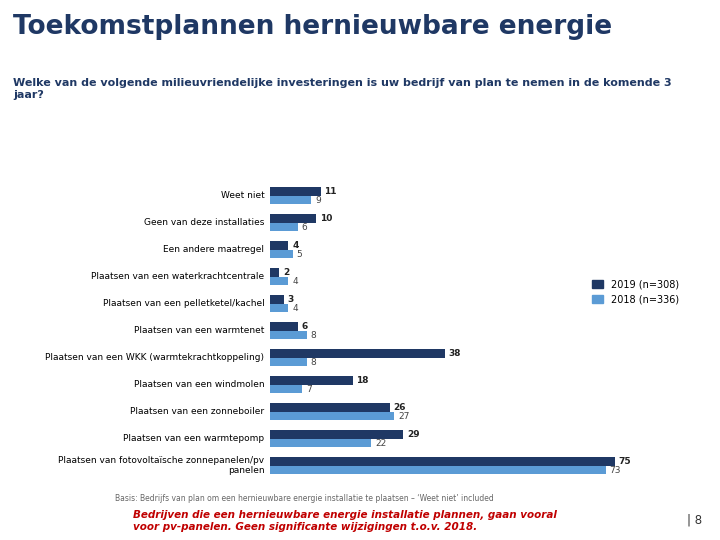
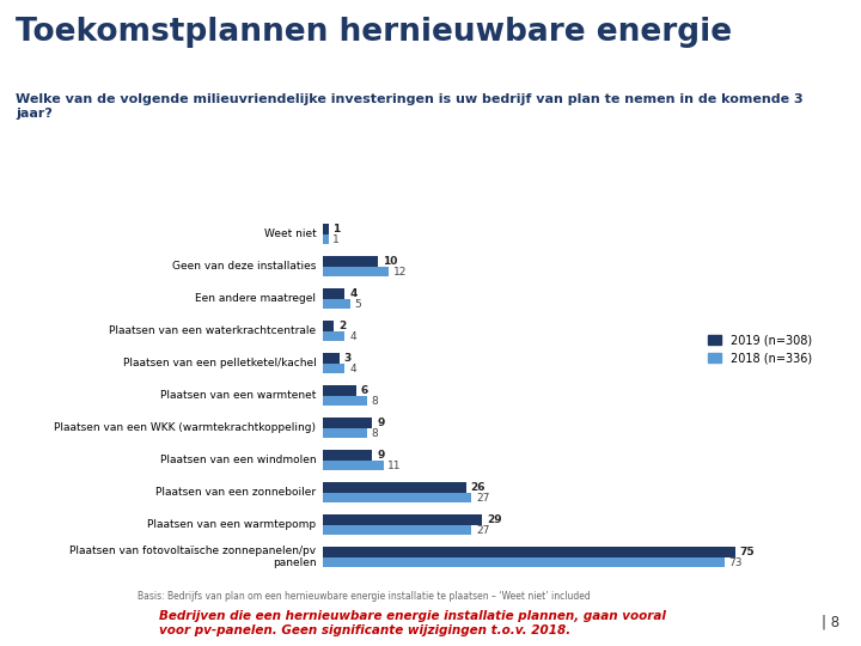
2019 (n=308)/Weet niet: 11 -> 1
2018 (n=336)/Weet niet: 9 -> 1
2018 (n=336)/Geen van deze installaties: 6 -> 12
2019 (n=308)/Plaatsen van een WKK (warmtekrachtkoppeling): 38 -> 9
2019 (n=308)/Plaatsen van een windmolen: 18 -> 9
2018 (n=336)/Plaatsen van een windmolen: 7 -> 11
2018 (n=336)/Plaatsen van een warmtepomp: 22 -> 27
